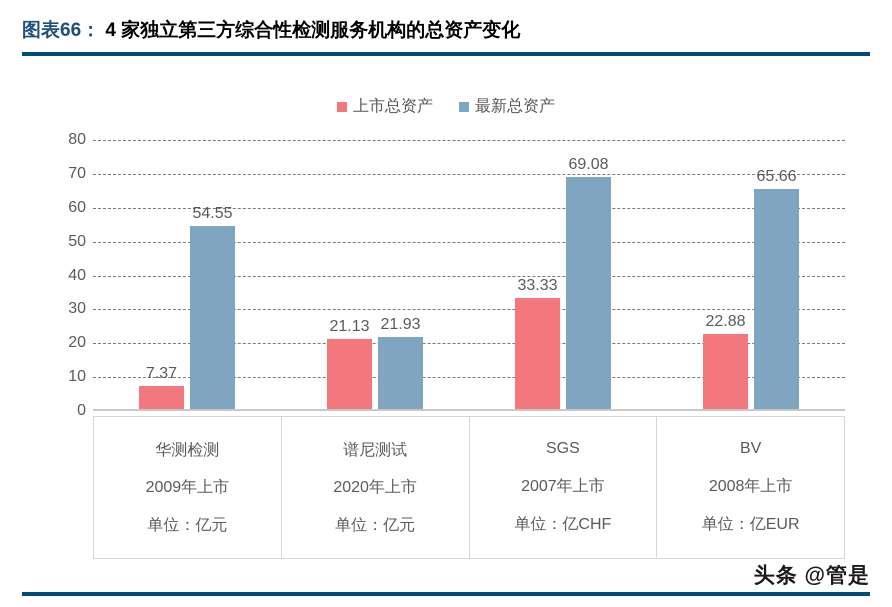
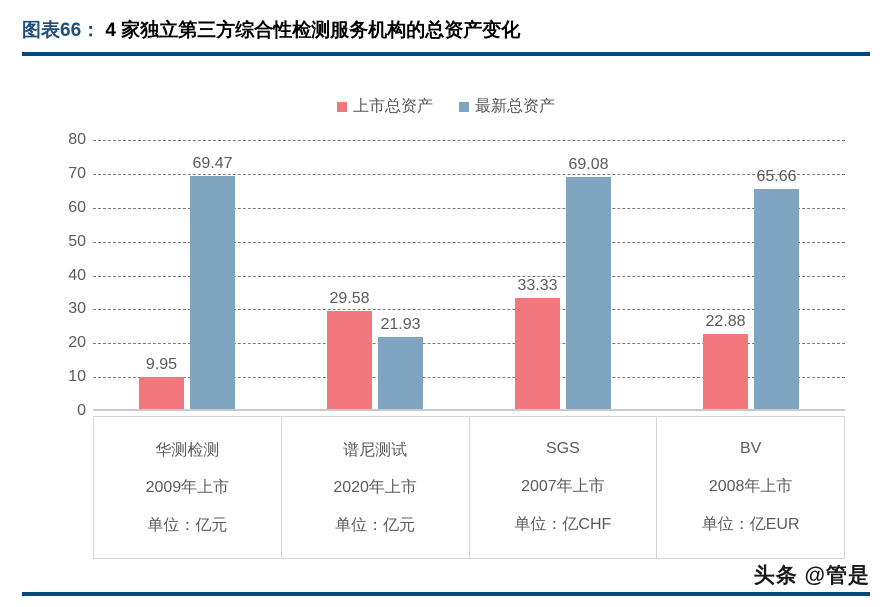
上市总资产/华测检测: 7.37 -> 9.95
最新总资产/华测检测: 54.55 -> 69.47
上市总资产/谱尼测试: 21.13 -> 29.58
